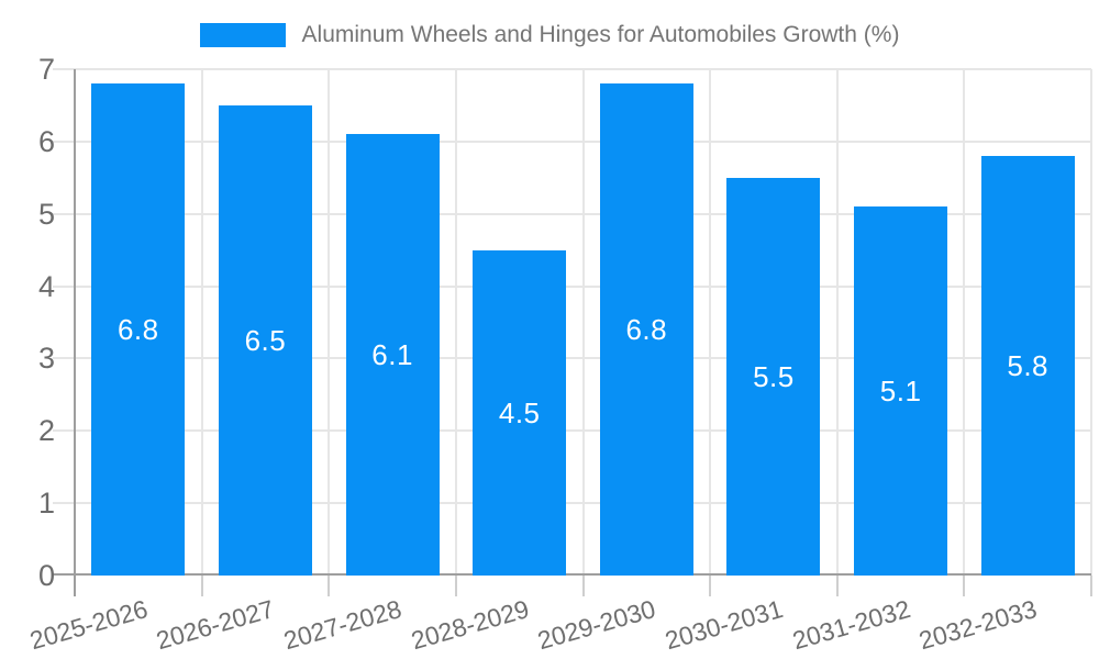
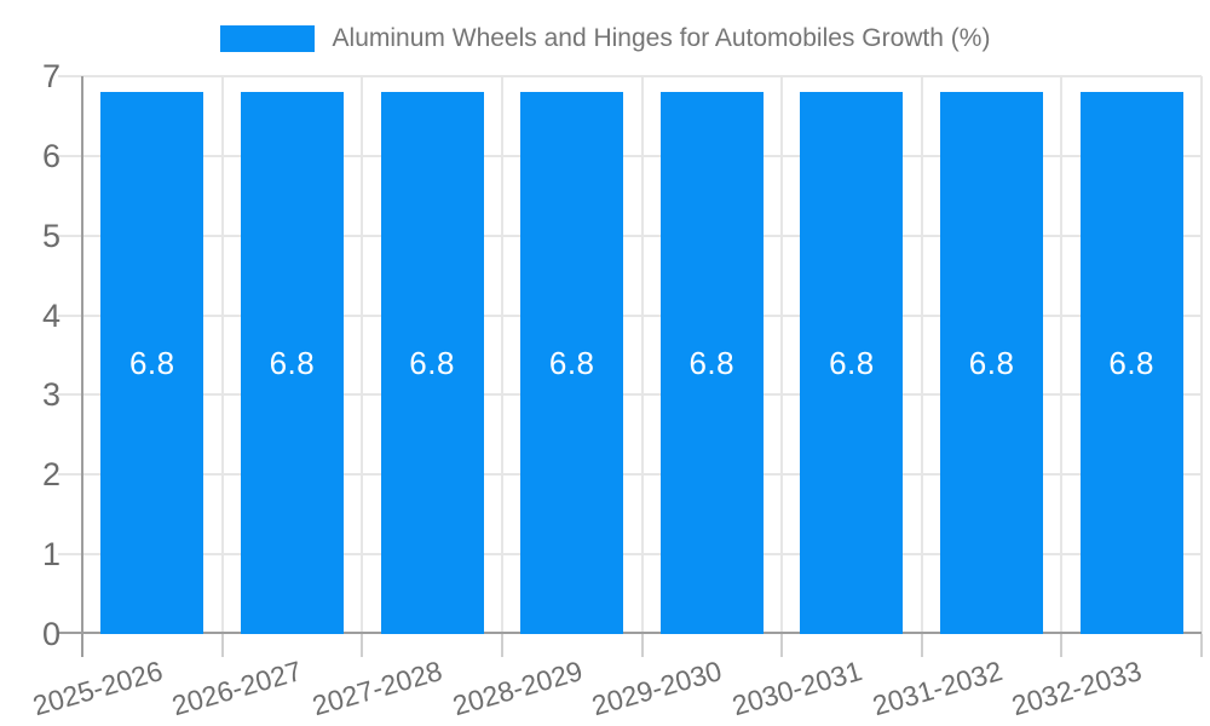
2026-2027: 6.5 -> 6.8
2027-2028: 6.1 -> 6.8
2028-2029: 4.5 -> 6.8
2030-2031: 5.5 -> 6.8
2031-2032: 5.1 -> 6.8
2032-2033: 5.8 -> 6.8
